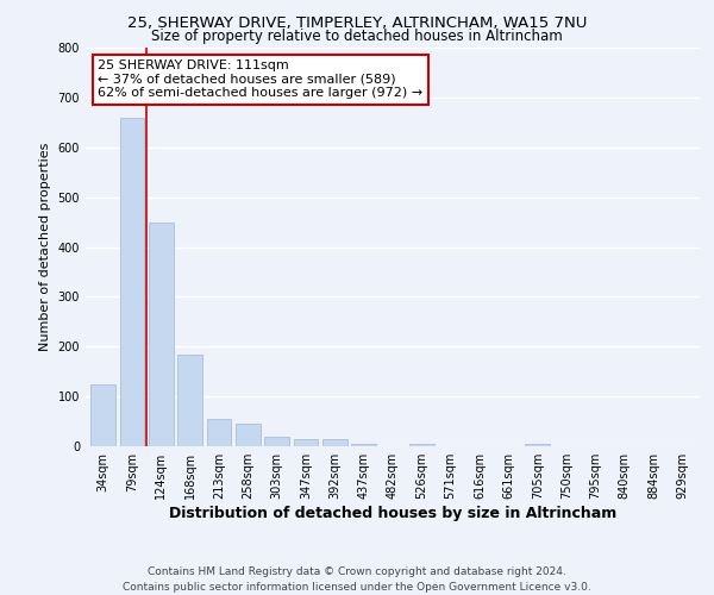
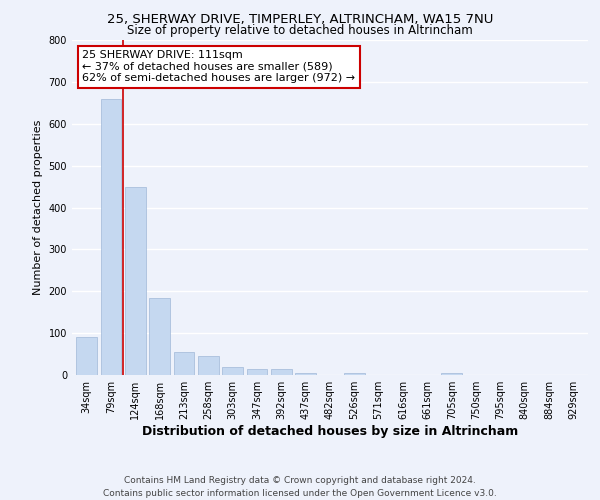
34sqm: 125 -> 90
